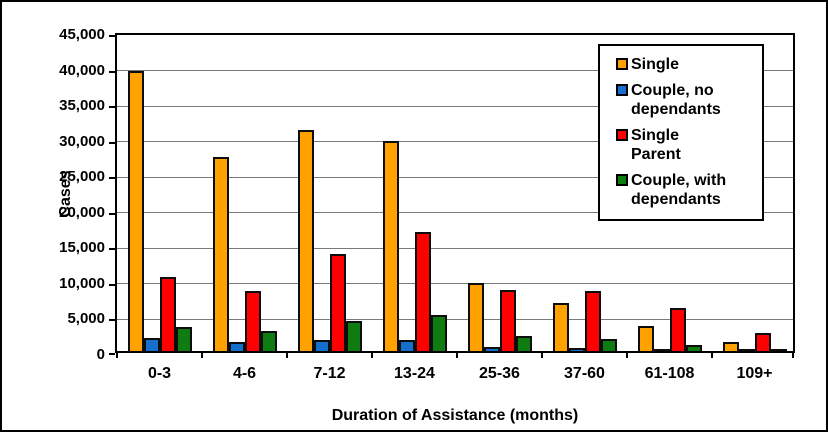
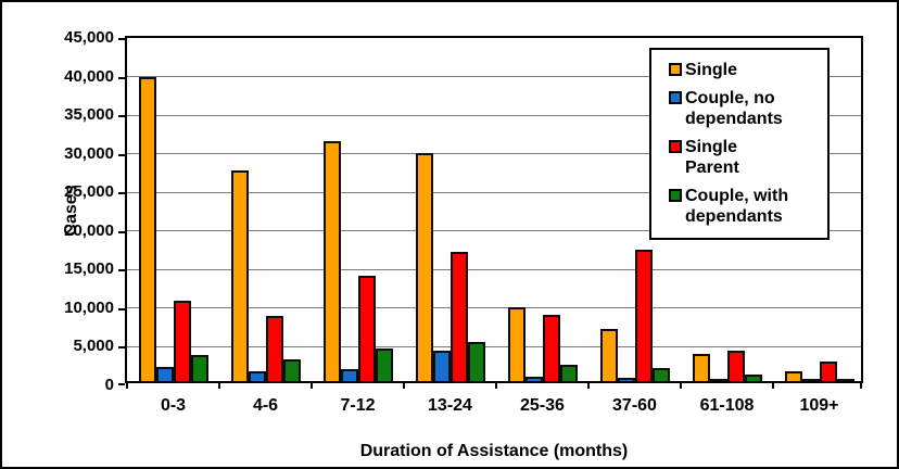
Couple, no dependants/13-24: 2000 -> 4000
Single Parent/37-60: 8000 -> 17000
Single Parent/61-108: 6000 -> 4000
